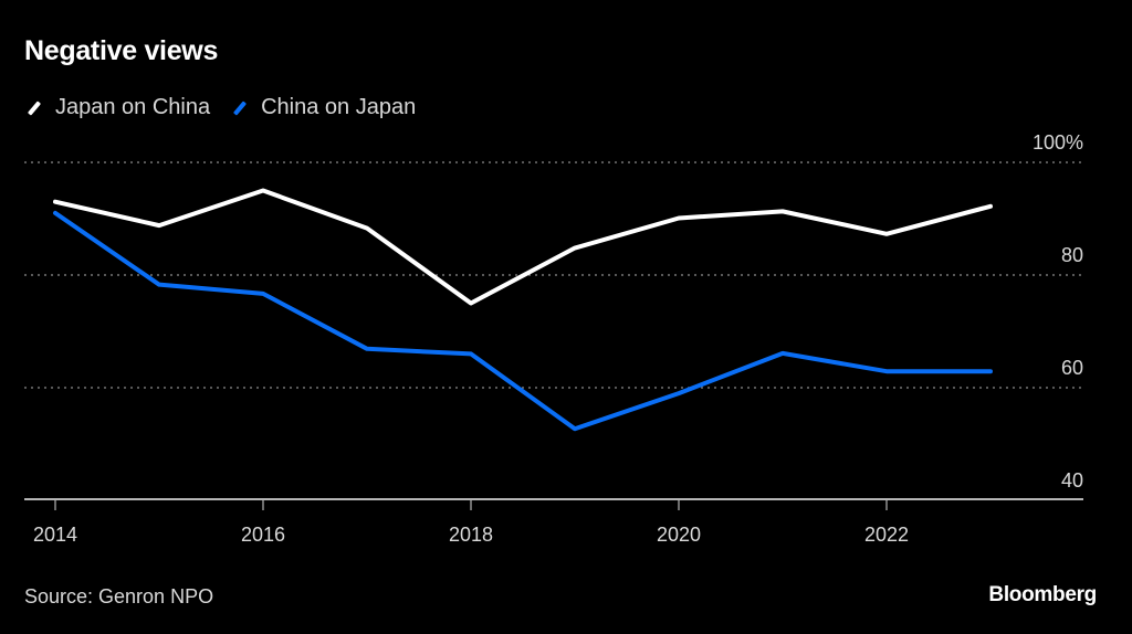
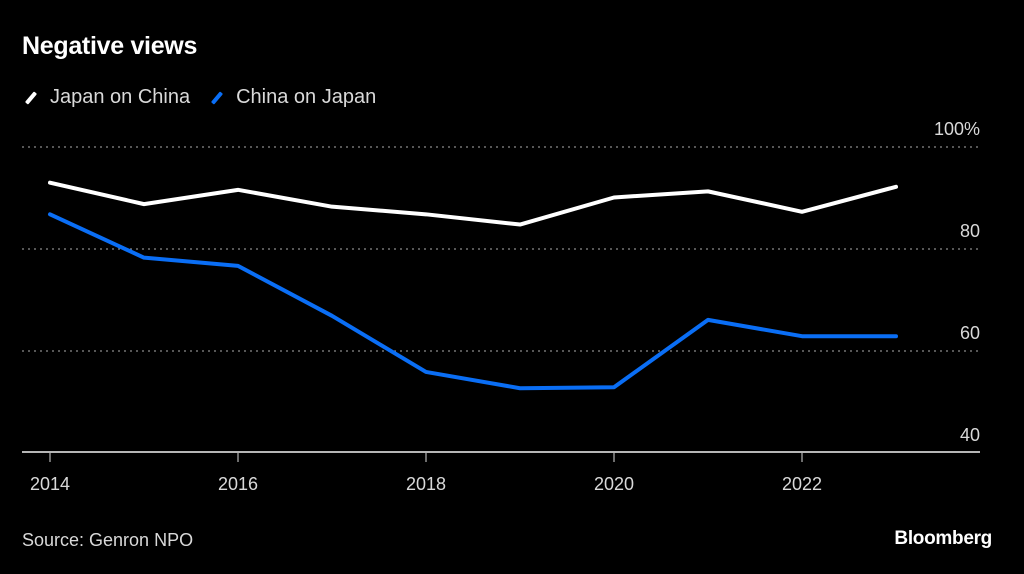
China on Japan/2014: 91% -> 87%
Japan on China/2016: 95% -> 92%
Japan on China/2018: 75% -> 87%
China on Japan/2018: 66% -> 56%
China on Japan/2020: 59% -> 53%
